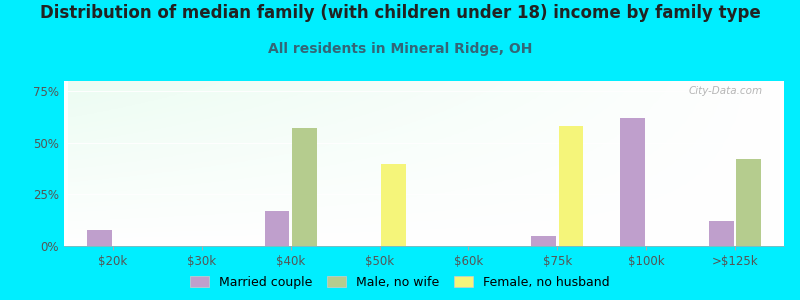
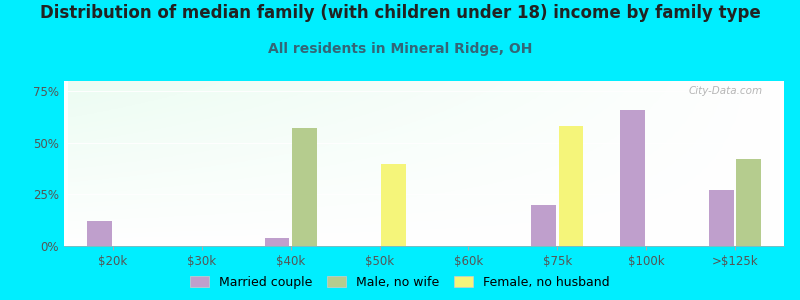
Married couple/$20k: 8% -> 12%
Married couple/$40k: 17% -> 4%
Married couple/$75k: 5% -> 20%
Married couple/$100k: 62% -> 66%
Married couple/>$125k: 12% -> 27%
